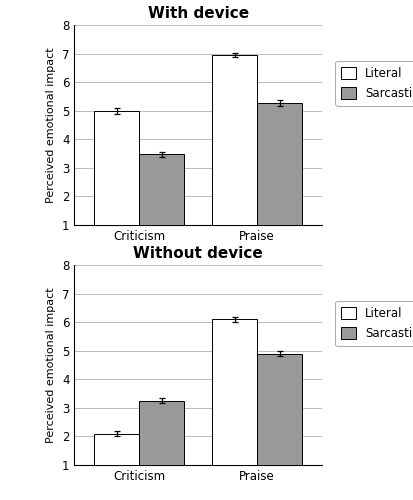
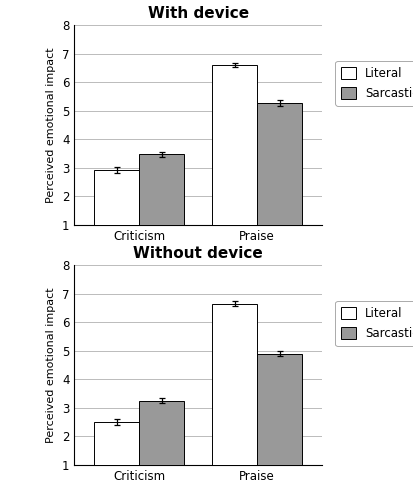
With device/Literal/Criticism: 5.00 -> 2.93
With device/Literal/Praise: 6.95 -> 6.60
Without device/Literal/Criticism: 2.10 -> 2.50
Without device/Literal/Praise: 6.10 -> 6.65
